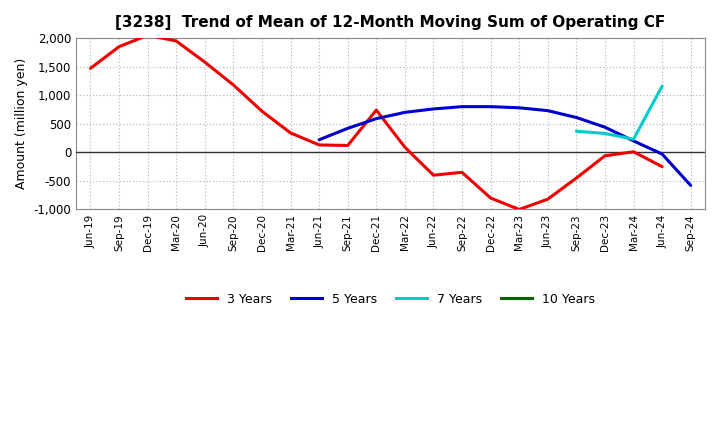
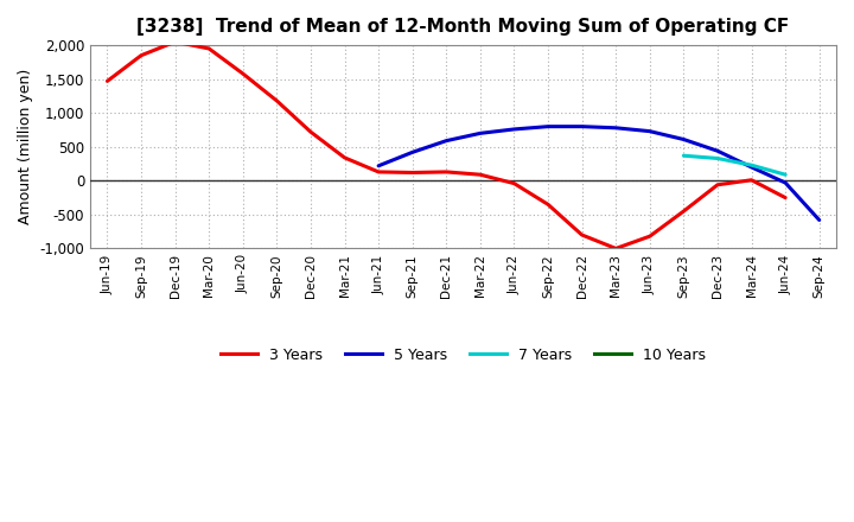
3 Years/Dec-21: 740 -> 130
3 Years/Jun-22: -400 -> -40
7 Years/Jun-24: 1,160 -> 90
